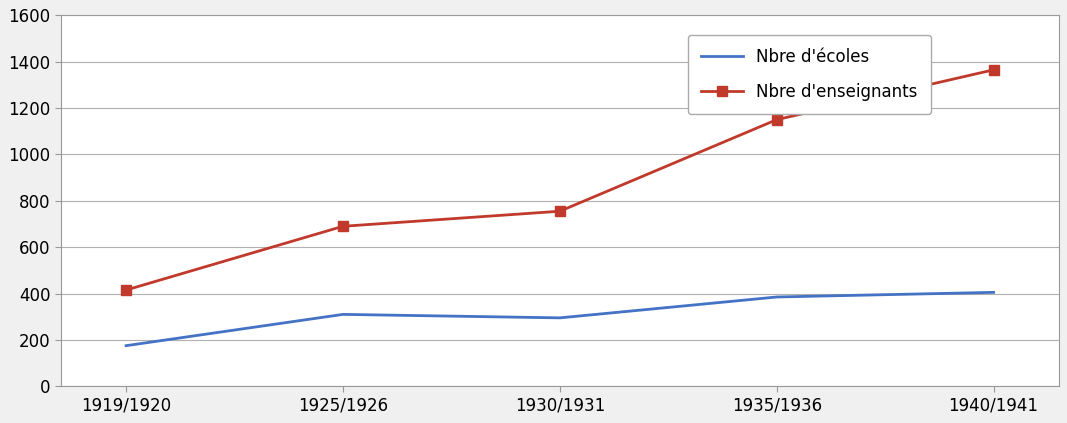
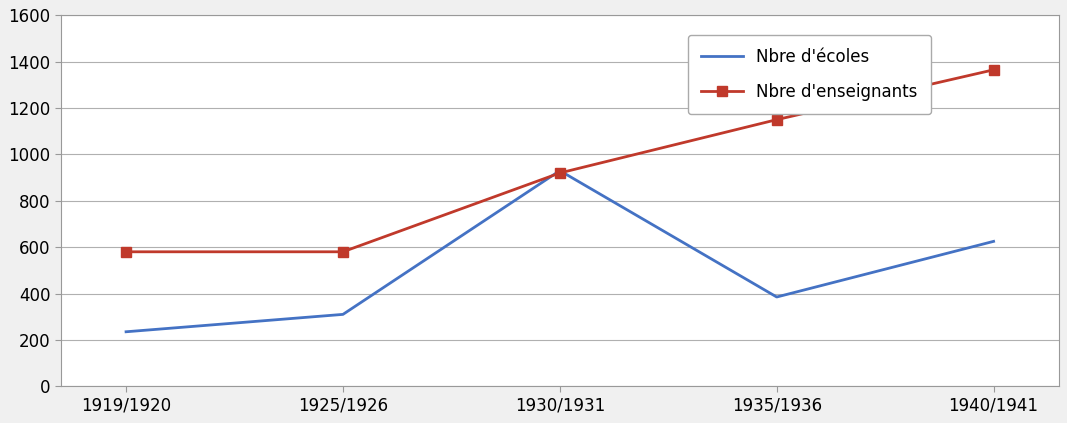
Nbre d'écoles/1919/1920: 175 -> 235
Nbre d'enseignants/1919/1920: 415 -> 580
Nbre d'enseignants/1925/1926: 690 -> 580
Nbre d'écoles/1930/1931: 295 -> 930
Nbre d'enseignants/1930/1931: 755 -> 920
Nbre d'écoles/1940/1941: 405 -> 625
